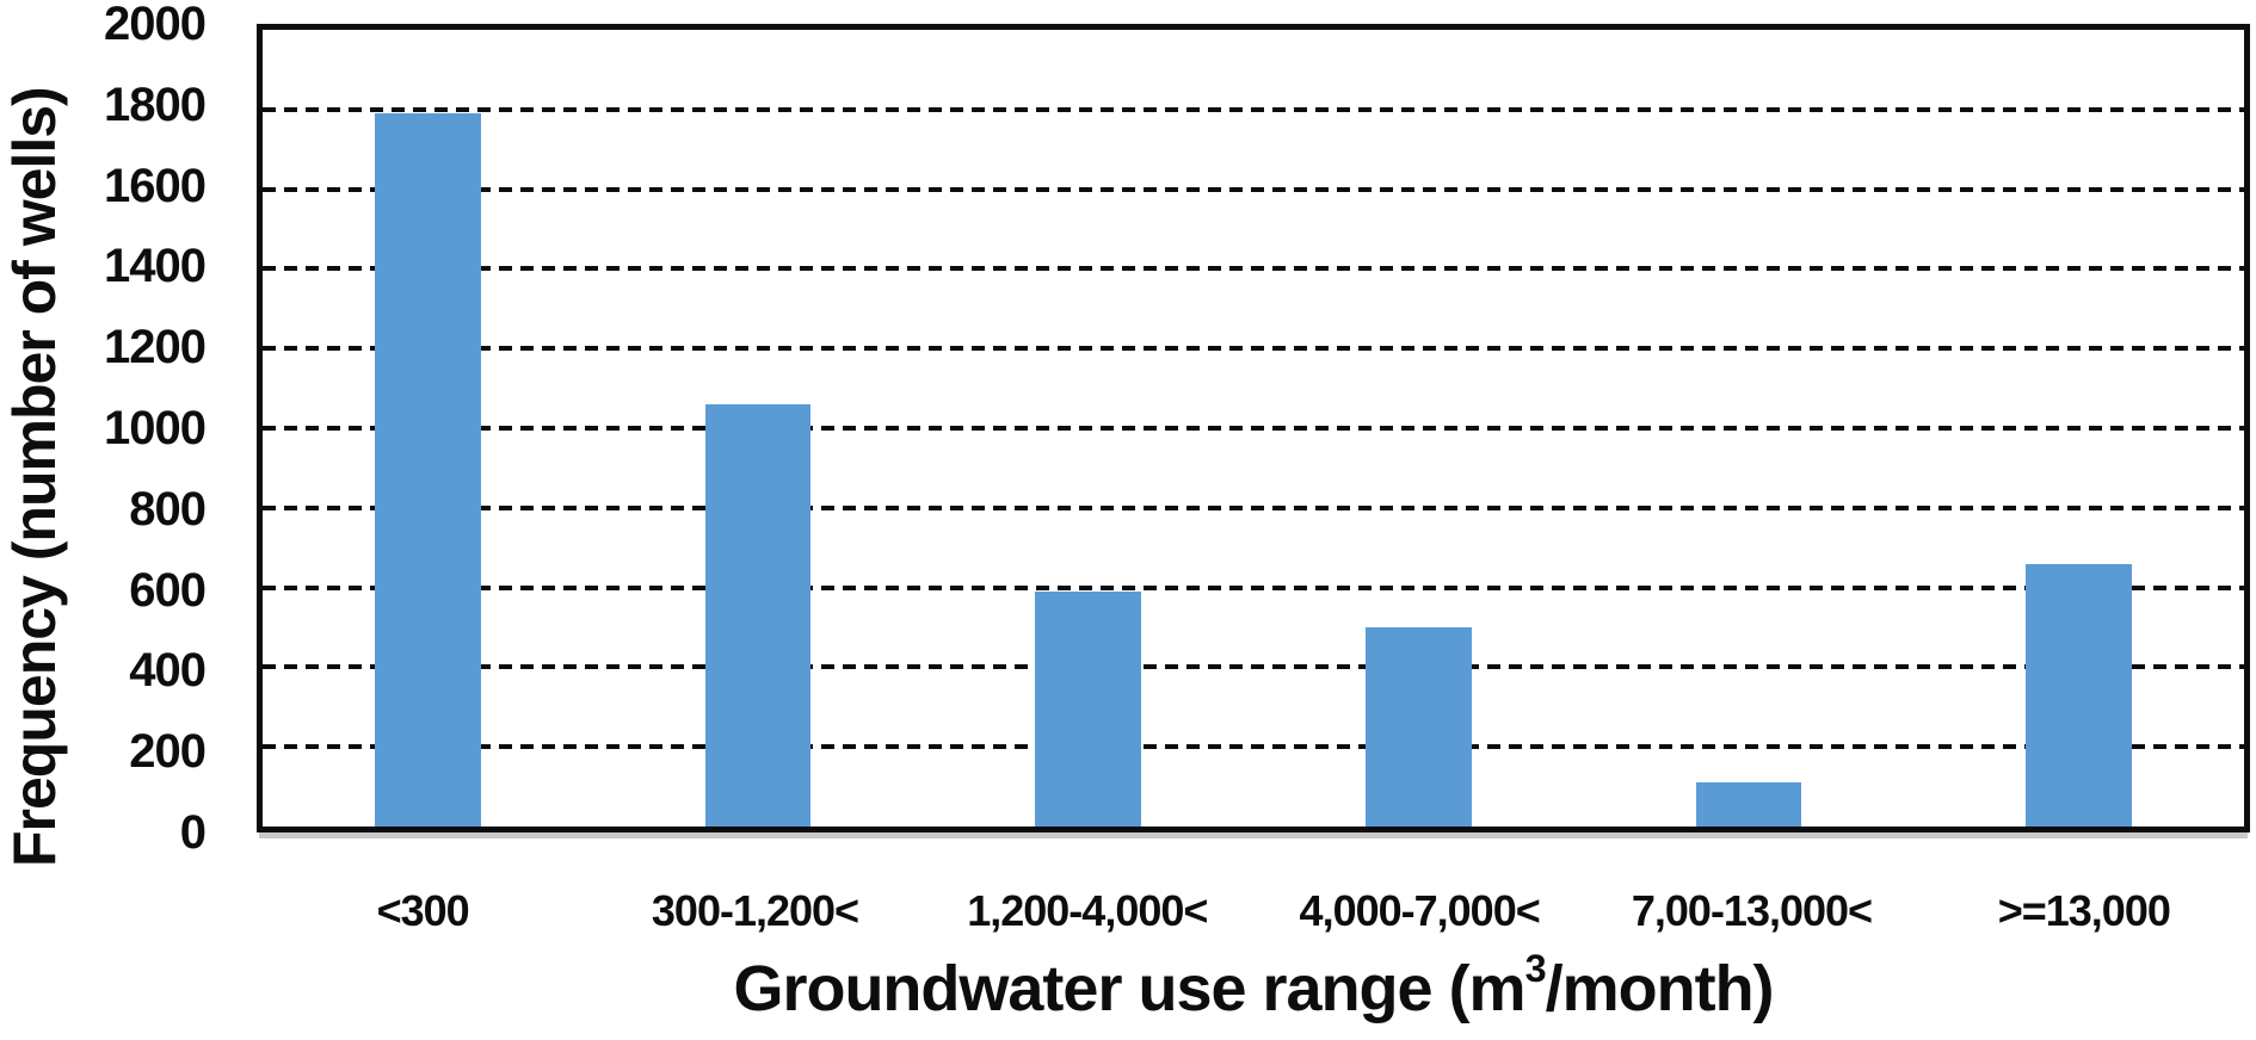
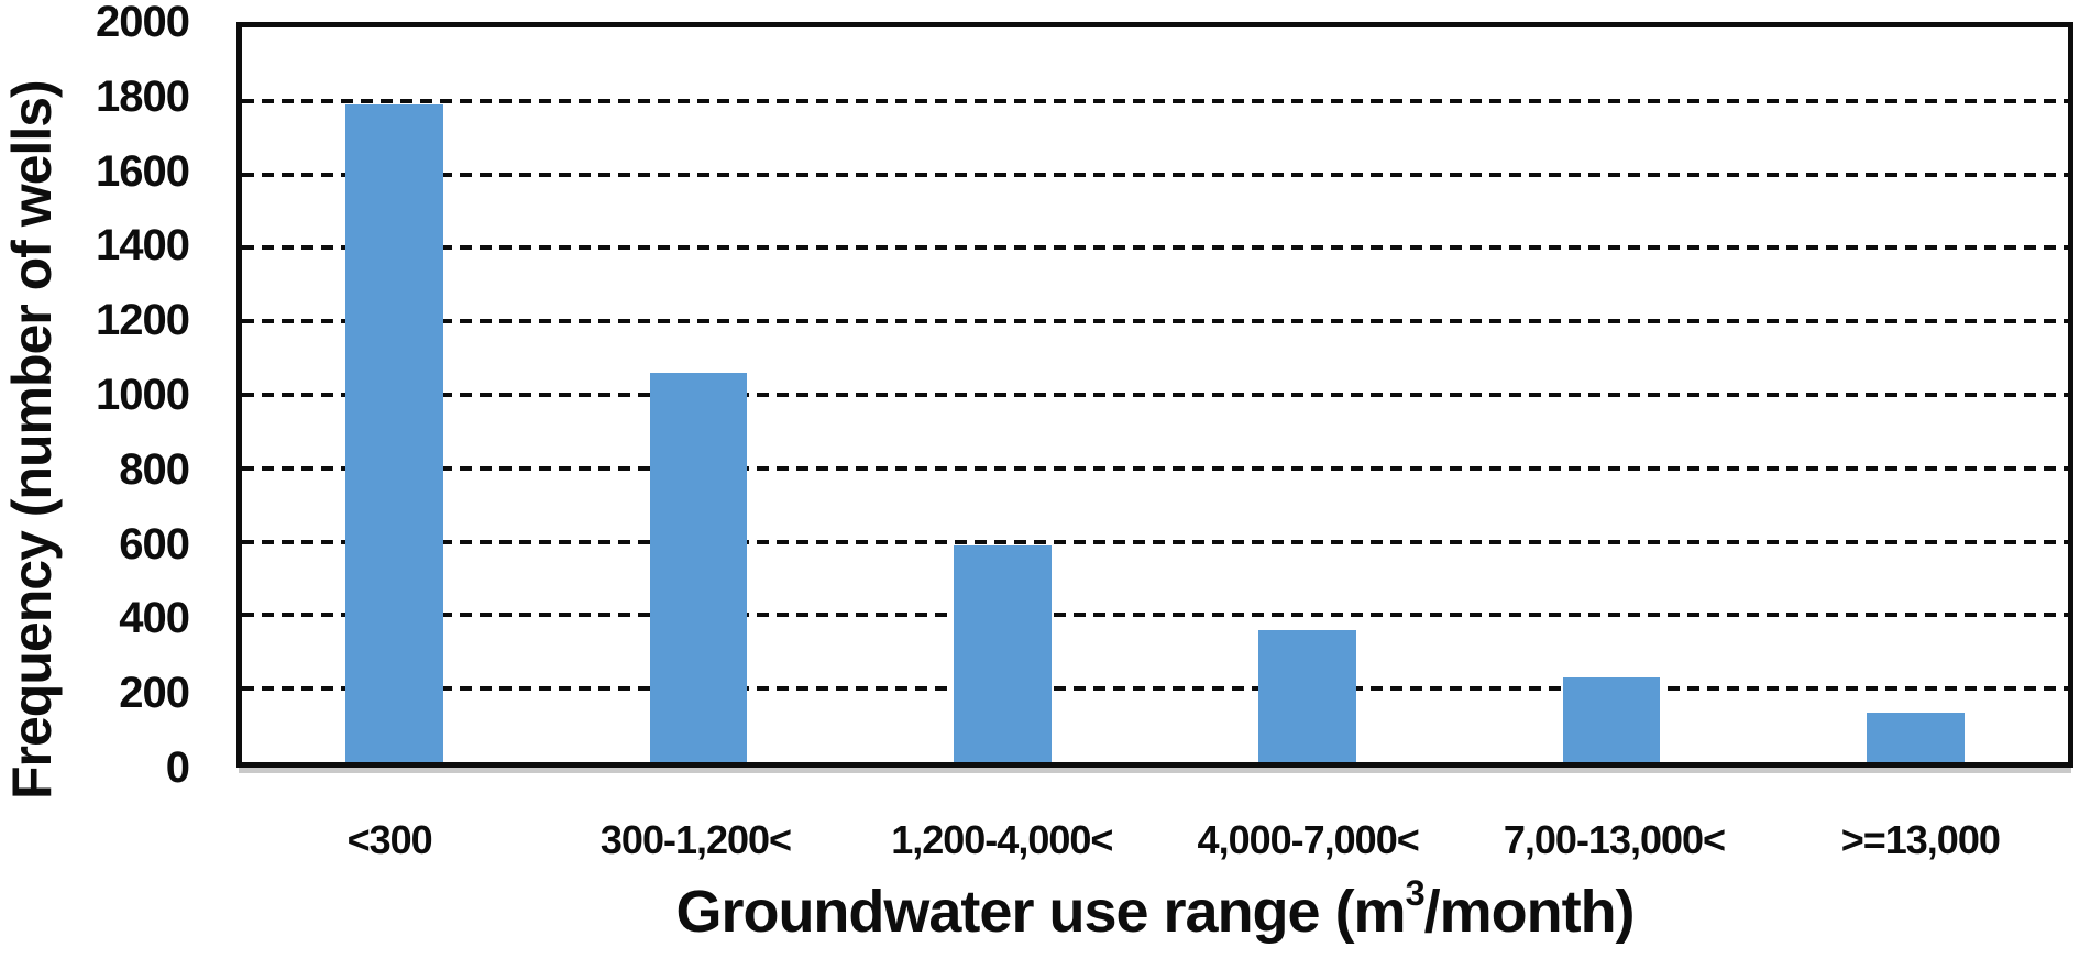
4,000-7,000<: 500 -> 360
7,00-13,000<: 110 -> 230
>=13,000: 660 -> 140
